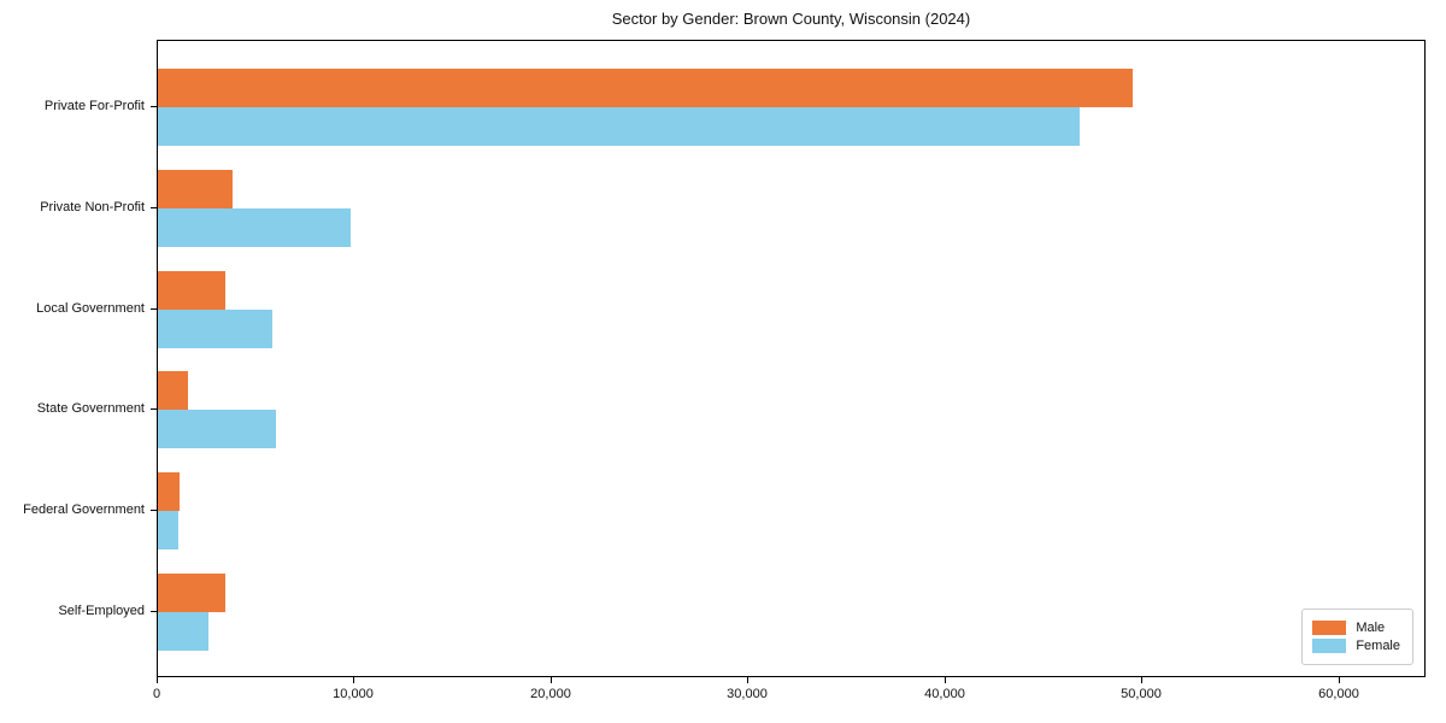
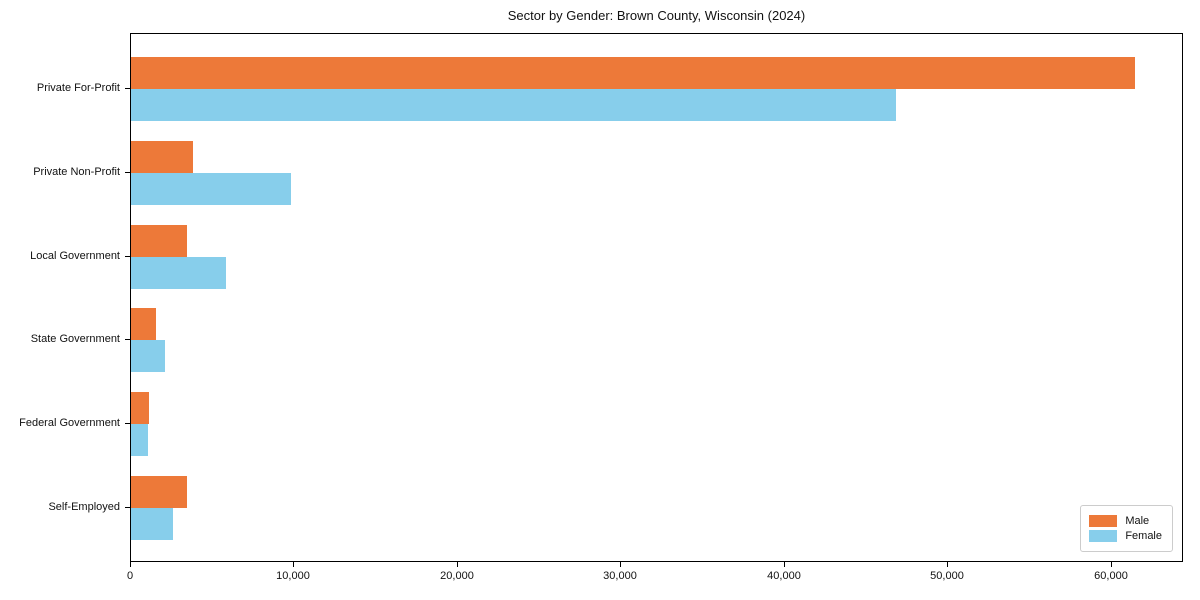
Male/Private For-Profit: 49500 -> 61400
Female/State Government: 6000 -> 2100
